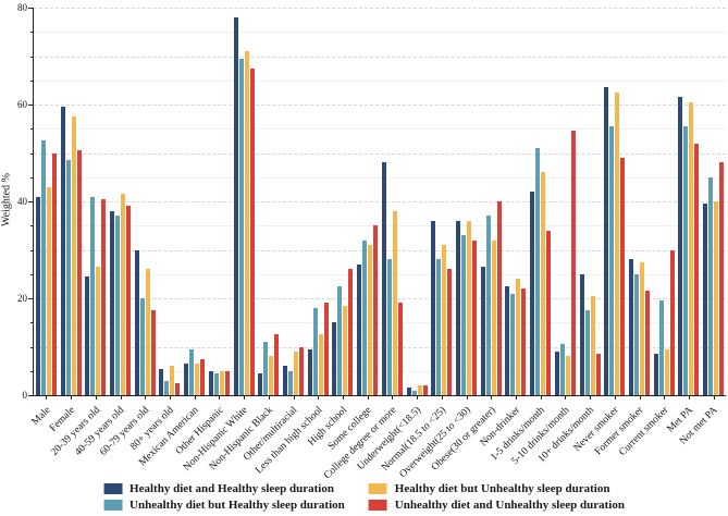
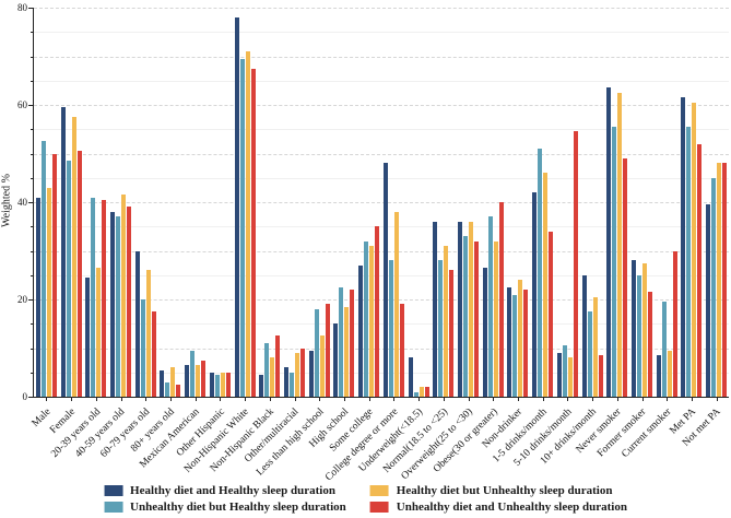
Unhealthy diet and Unhealthy sleep duration/High school: 26 -> 22
Healthy diet and Healthy sleep duration/Underweight(<18.5): 2 -> 8
Healthy diet but Unhealthy sleep duration/Not met PA: 40 -> 48
